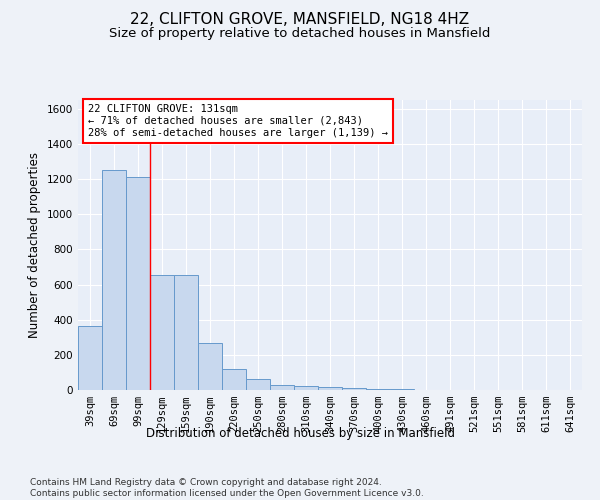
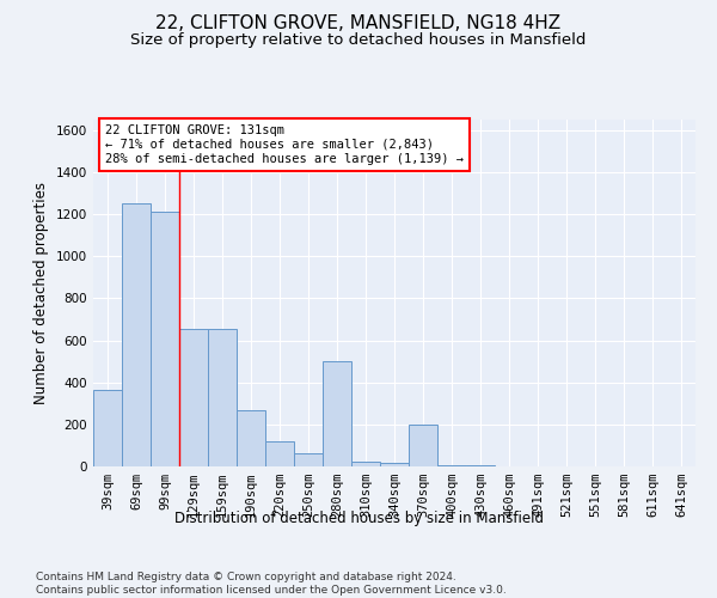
280sqm: 30 -> 500
370sqm: 10 -> 200
